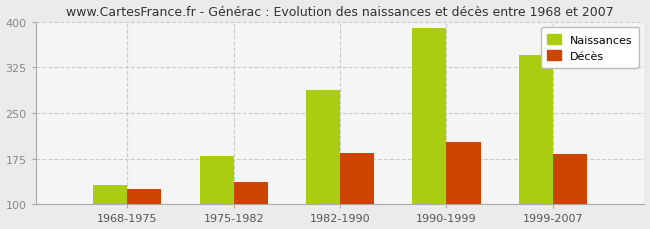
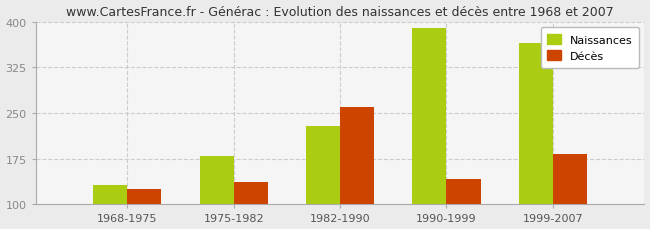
Naissances/1982-1990: 288 -> 228
Décès/1982-1990: 185 -> 260
Décès/1990-1999: 202 -> 142
Naissances/1999-2007: 345 -> 364
